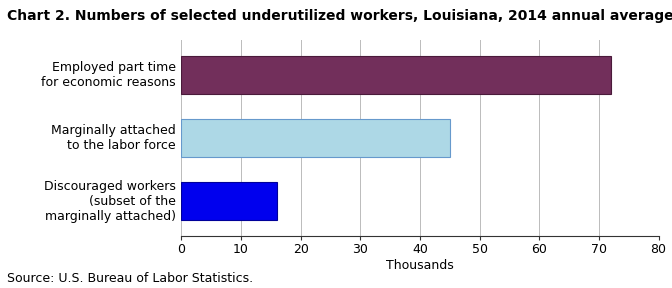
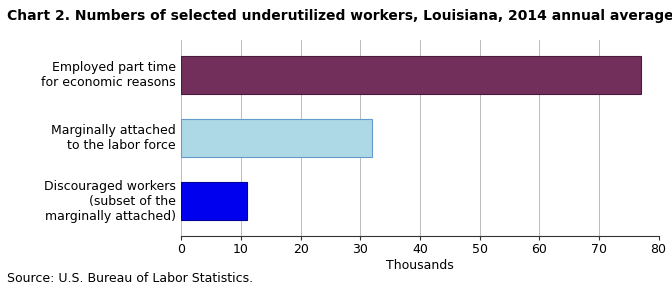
Employed part time for economic reasons: 72 -> 77
Marginally attached to the labor force: 45 -> 32
Discouraged workers (subset of the marginally attached): 16 -> 11
